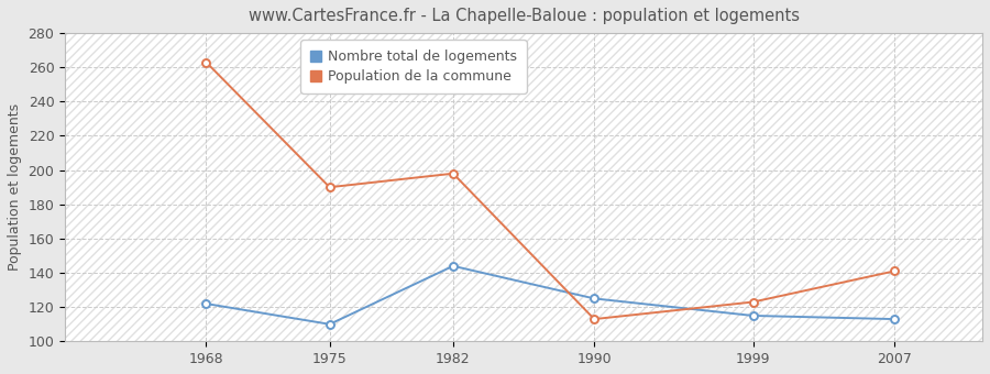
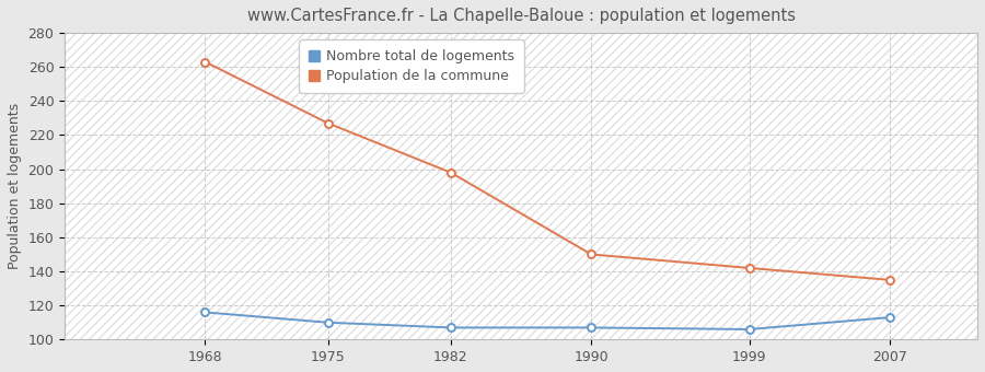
Nombre total de logements/1968: 122 -> 116
Population de la commune/1975: 190 -> 227
Nombre total de logements/1982: 144 -> 107
Nombre total de logements/1990: 125 -> 107
Population de la commune/1990: 113 -> 150
Nombre total de logements/1999: 115 -> 106
Population de la commune/1999: 123 -> 142
Population de la commune/2007: 141 -> 135
